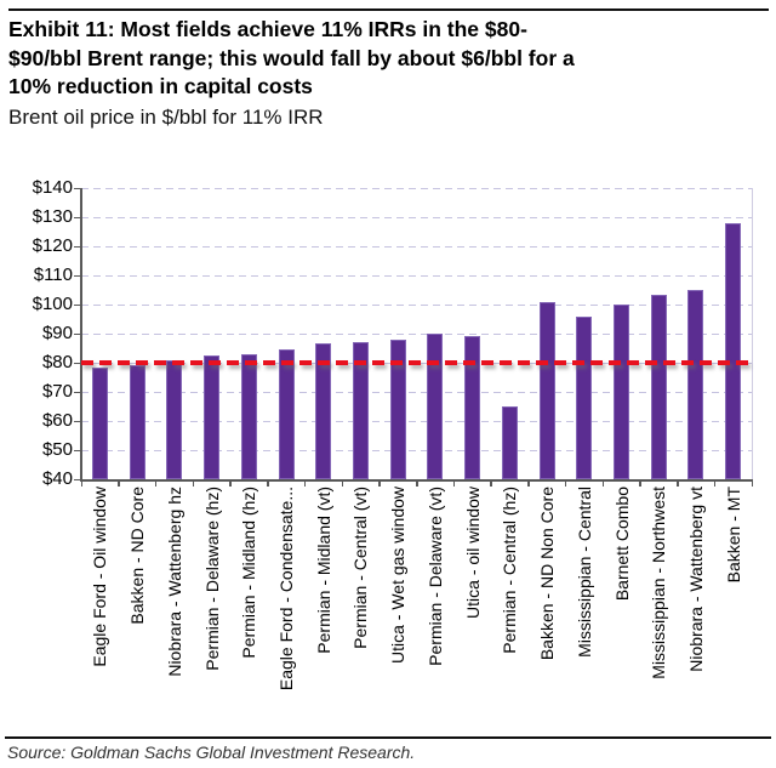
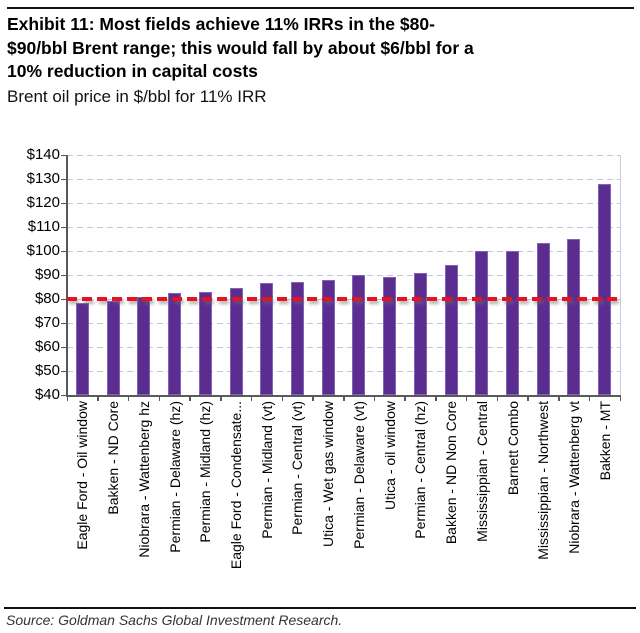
Permian - Central (hz): $65 -> $91
Bakken - ND Non Core: $101 -> $94
Mississippian - Central: $96 -> $100
